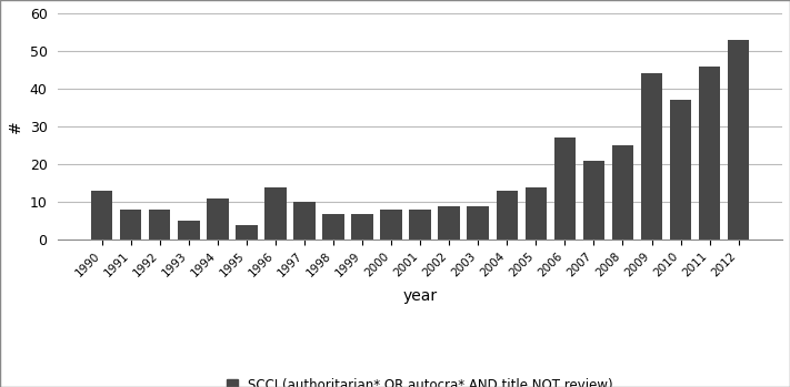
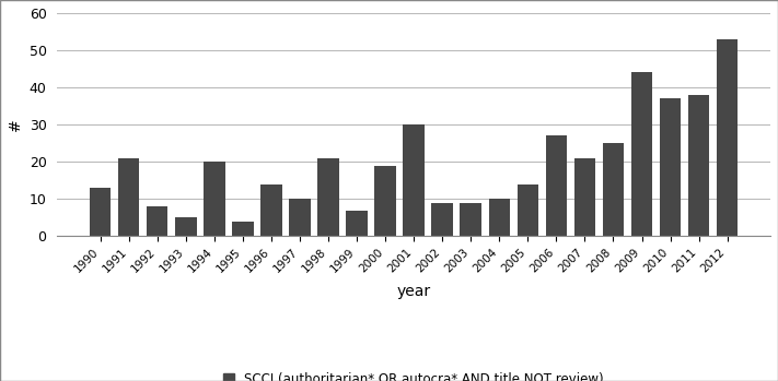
1991: 8 -> 21
1994: 11 -> 20
1998: 7 -> 21
2000: 8 -> 19
2001: 8 -> 30
2004: 13 -> 10
2011: 46 -> 38
